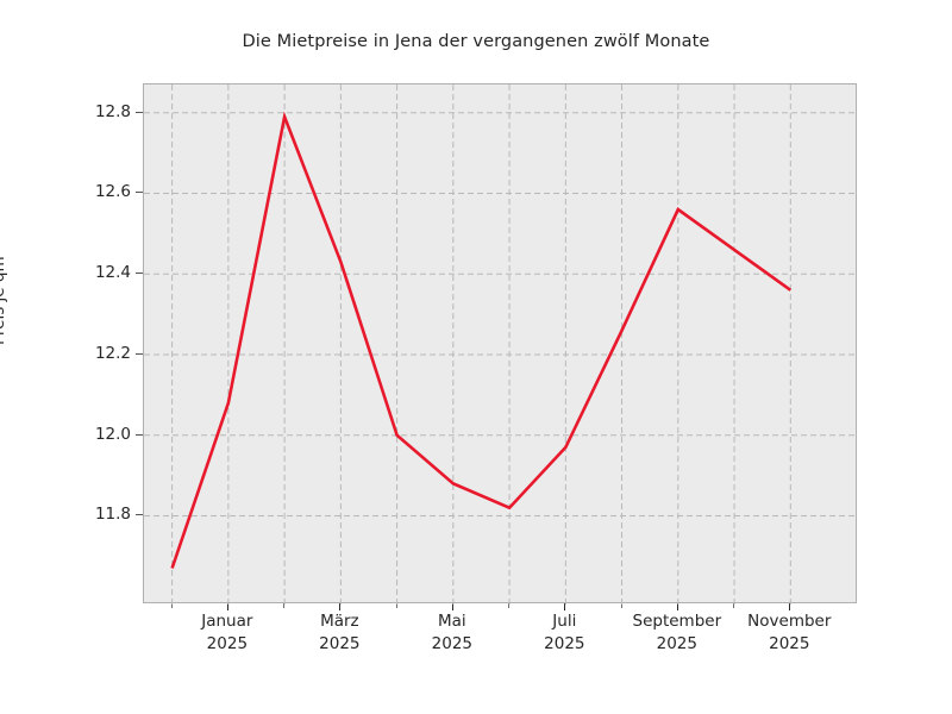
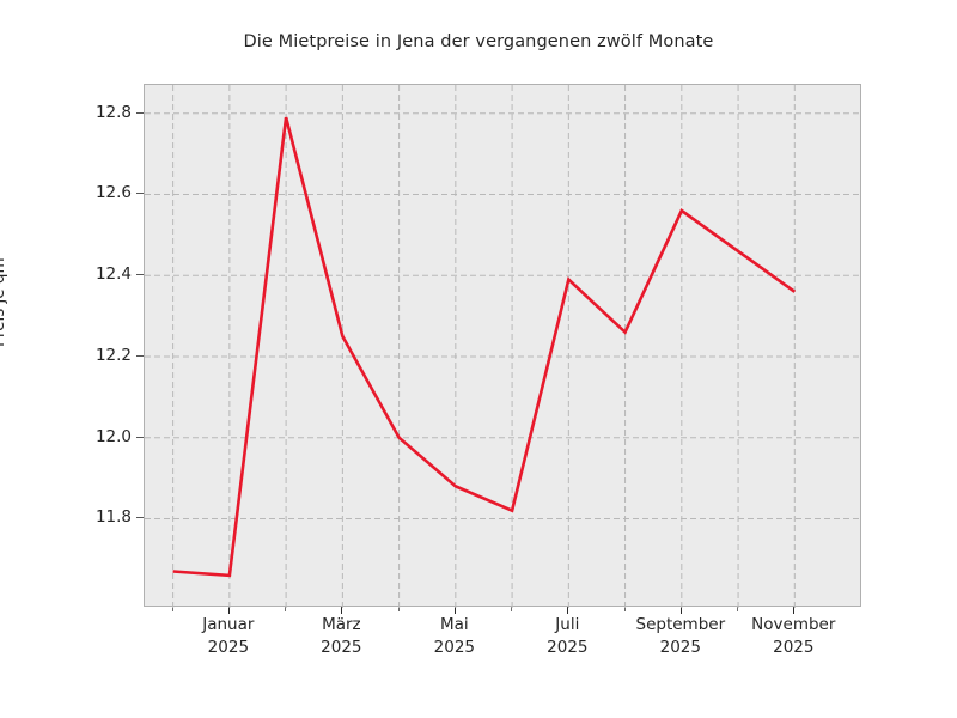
Januar 2025: 12.08 -> 11.66
März 2025: 12.43 -> 12.25
Juli 2025: 11.97 -> 12.39
